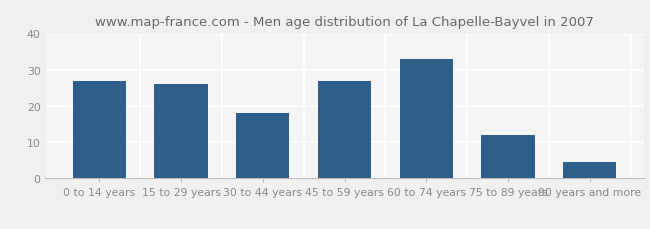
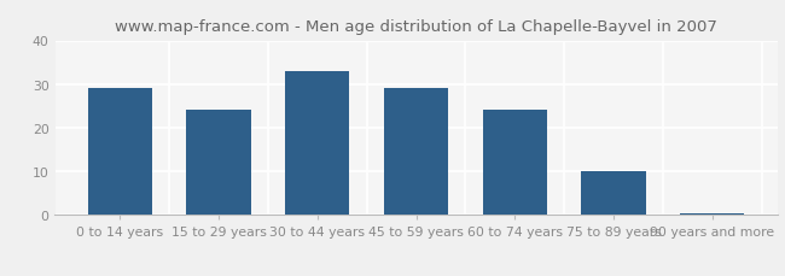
0 to 14 years: 27.0 -> 29.0
15 to 29 years: 26.0 -> 24.0
30 to 44 years: 18.0 -> 33.0
45 to 59 years: 27.0 -> 29.0
60 to 74 years: 33.0 -> 24.0
75 to 89 years: 12.0 -> 10.0
90 years and more: 4.5 -> 0.5
